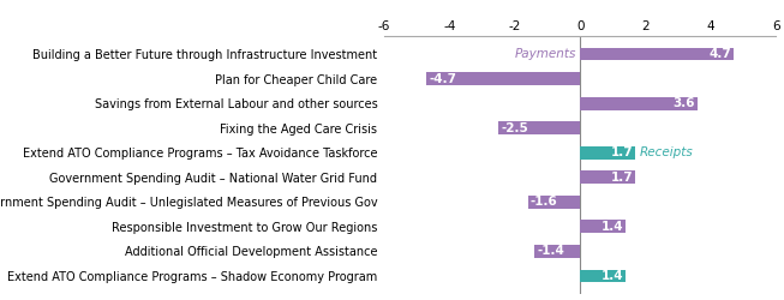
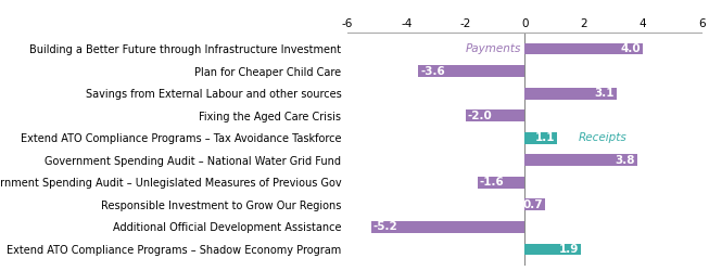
Building a Better Future through Infrastructure Investment: 4.7 -> 4.0
Plan for Cheaper Child Care: -4.7 -> -3.6
Savings from External Labour and other sources: 3.6 -> 3.1
Fixing the Aged Care Crisis: -2.5 -> -2.0
Extend ATO Compliance Programs – Tax Avoidance Taskforce: 1.7 -> 1.1
Government Spending Audit – National Water Grid Fund: 1.7 -> 3.8
Responsible Investment to Grow Our Regions: 1.4 -> 0.7
Additional Official Development Assistance: -1.4 -> -5.2
Extend ATO Compliance Programs – Shadow Economy Program: 1.4 -> 1.9
